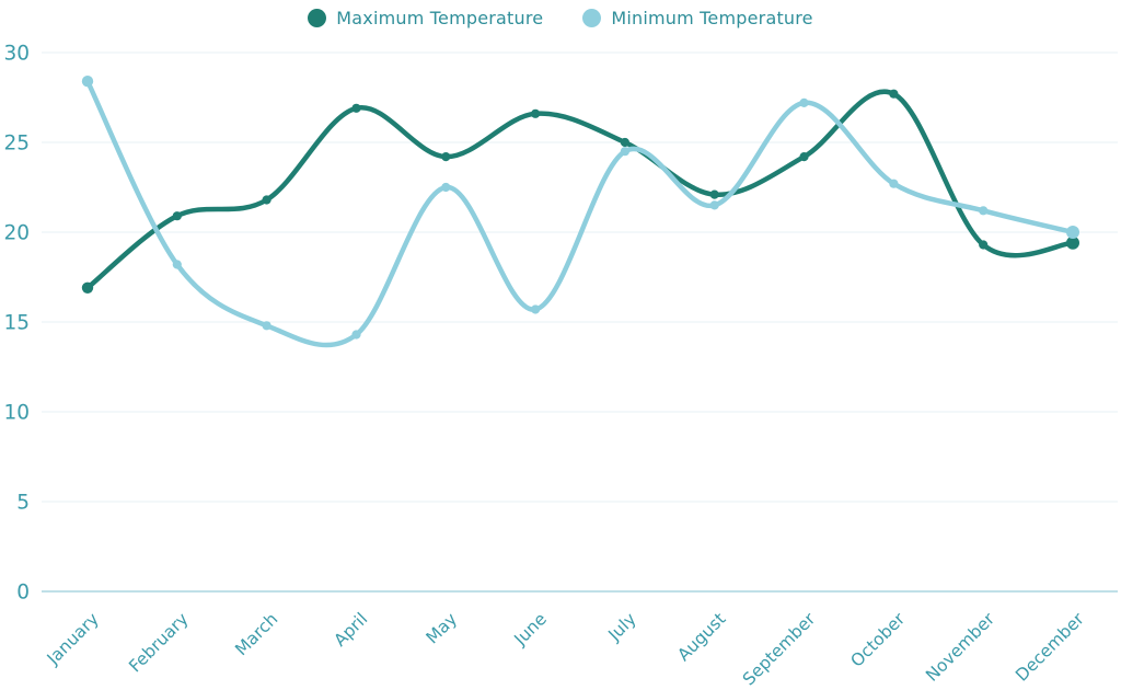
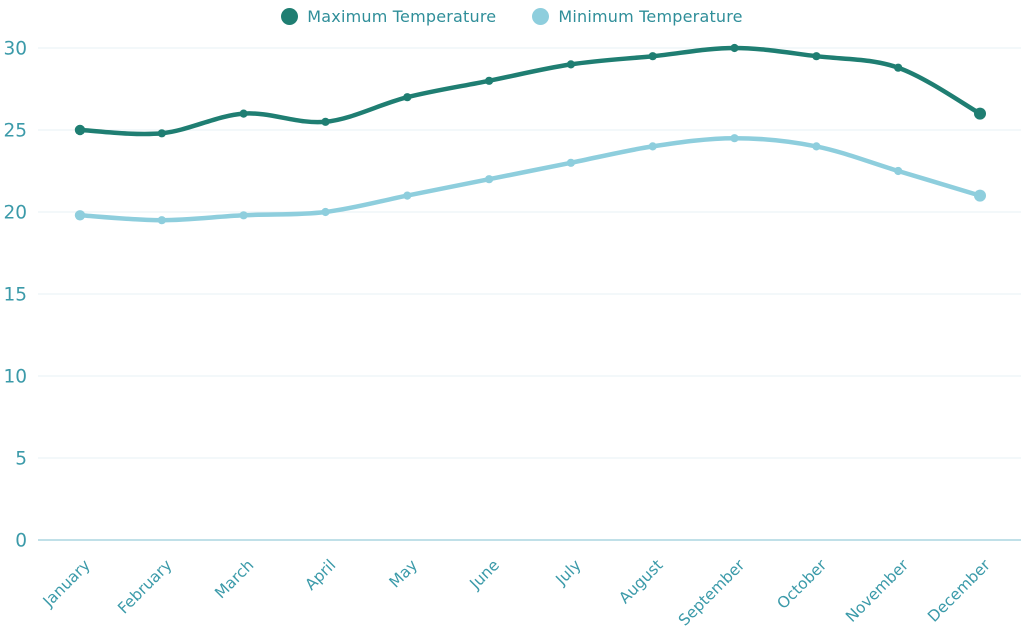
Maximum Temperature/January: 16.9 -> 25.0
Minimum Temperature/January: 28.4 -> 19.8
Maximum Temperature/February: 20.9 -> 24.8
Minimum Temperature/February: 18.2 -> 19.5
Maximum Temperature/March: 21.8 -> 26.0
Minimum Temperature/March: 14.8 -> 19.8
Maximum Temperature/April: 26.9 -> 25.5
Minimum Temperature/April: 14.3 -> 20.0
Maximum Temperature/May: 24.2 -> 27.0
Minimum Temperature/May: 22.5 -> 21.0
Maximum Temperature/June: 26.6 -> 28.0
Minimum Temperature/June: 15.7 -> 22.0
Maximum Temperature/July: 25.0 -> 29.0
Minimum Temperature/July: 24.5 -> 23.0
Maximum Temperature/August: 22.1 -> 29.5
Minimum Temperature/August: 21.5 -> 24.0
Maximum Temperature/September: 24.2 -> 30.0
Minimum Temperature/September: 27.2 -> 24.5
Maximum Temperature/October: 27.7 -> 29.5
Minimum Temperature/October: 22.7 -> 24.0
Maximum Temperature/November: 19.3 -> 28.8
Minimum Temperature/November: 21.2 -> 22.5
Maximum Temperature/December: 19.4 -> 26.0
Minimum Temperature/December: 20.0 -> 21.0
